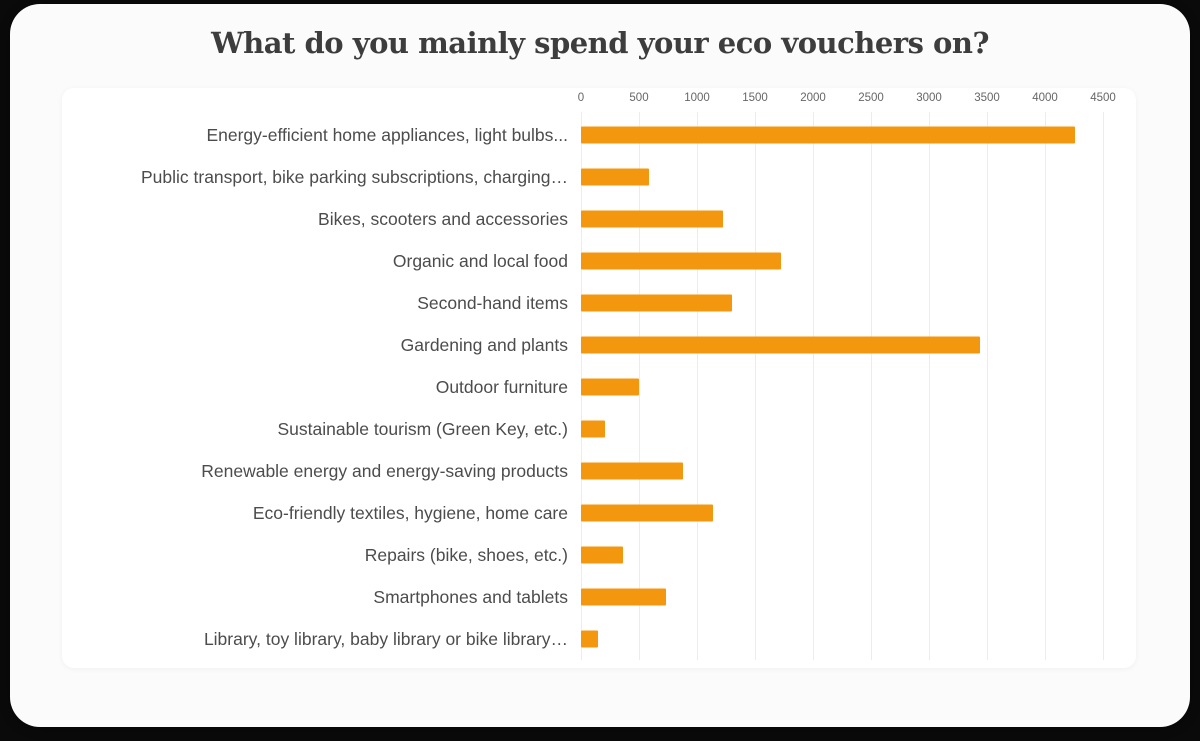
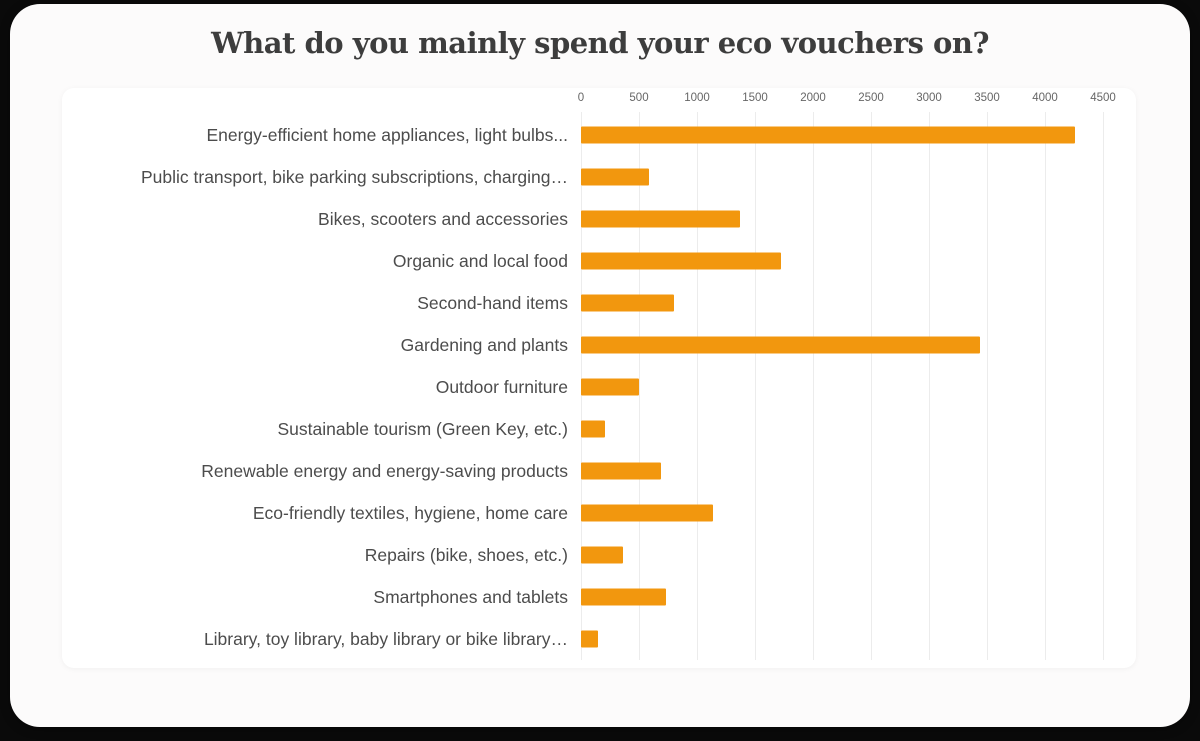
Bikes, scooters and accessories: 1220 -> 1370
Second-hand items: 1300 -> 800
Renewable energy and energy-saving products: 880 -> 690
